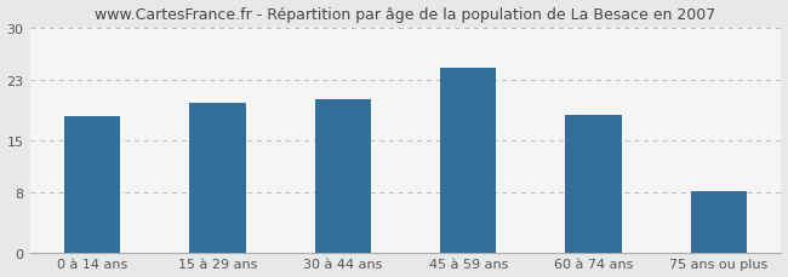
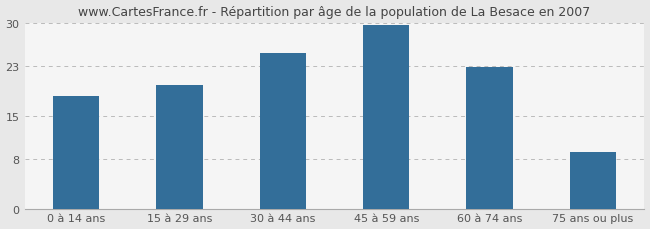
30 à 44 ans: 20.4 -> 25.2
45 à 59 ans: 24.6 -> 29.6
60 à 74 ans: 18.4 -> 22.8
75 ans ou plus: 8.2 -> 9.1
